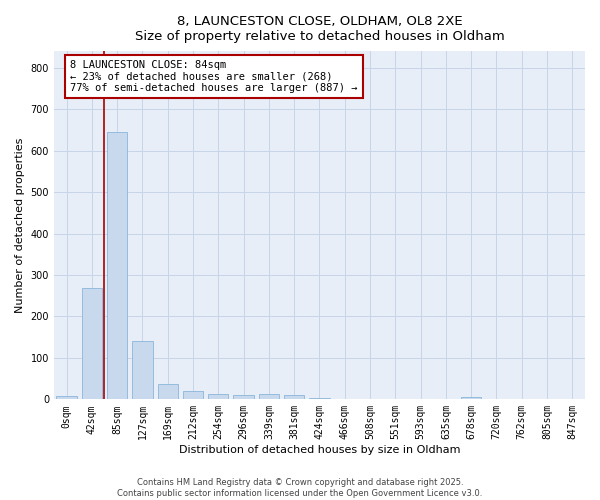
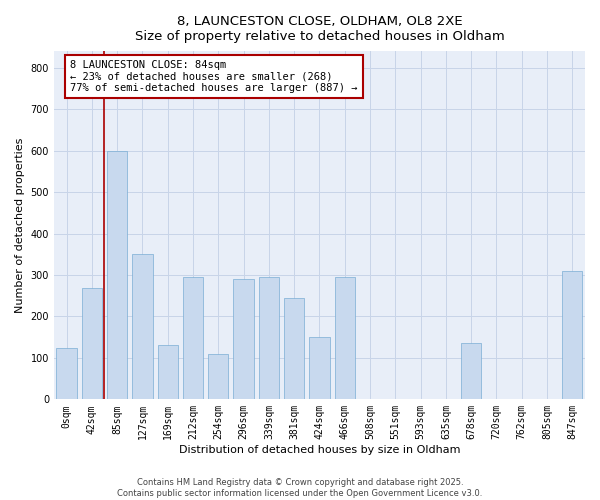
0sqm: 7 -> 125
85sqm: 645 -> 600
127sqm: 140 -> 350
169sqm: 38 -> 130
212sqm: 20 -> 295
254sqm: 14 -> 110
296sqm: 10 -> 290
339sqm: 12 -> 295
381sqm: 11 -> 245
424sqm: 4 -> 150
466sqm: 1 -> 295
678sqm: 5 -> 135
847sqm: 1 -> 310
